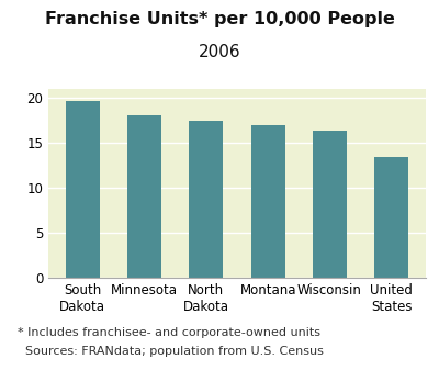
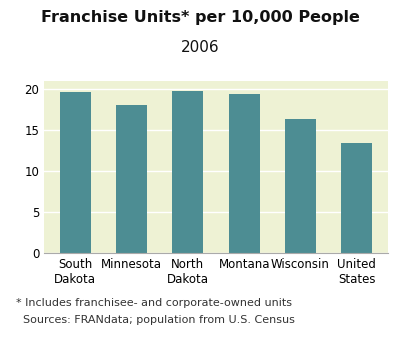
North Dakota: 17.5 -> 19.8
Montana: 17.0 -> 19.4
